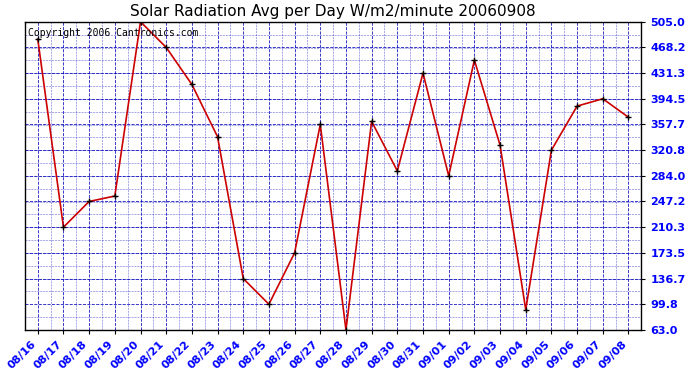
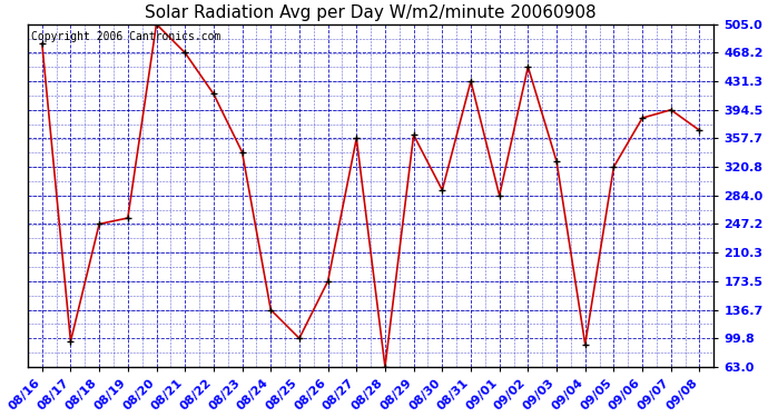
08/17: 210 -> 96
